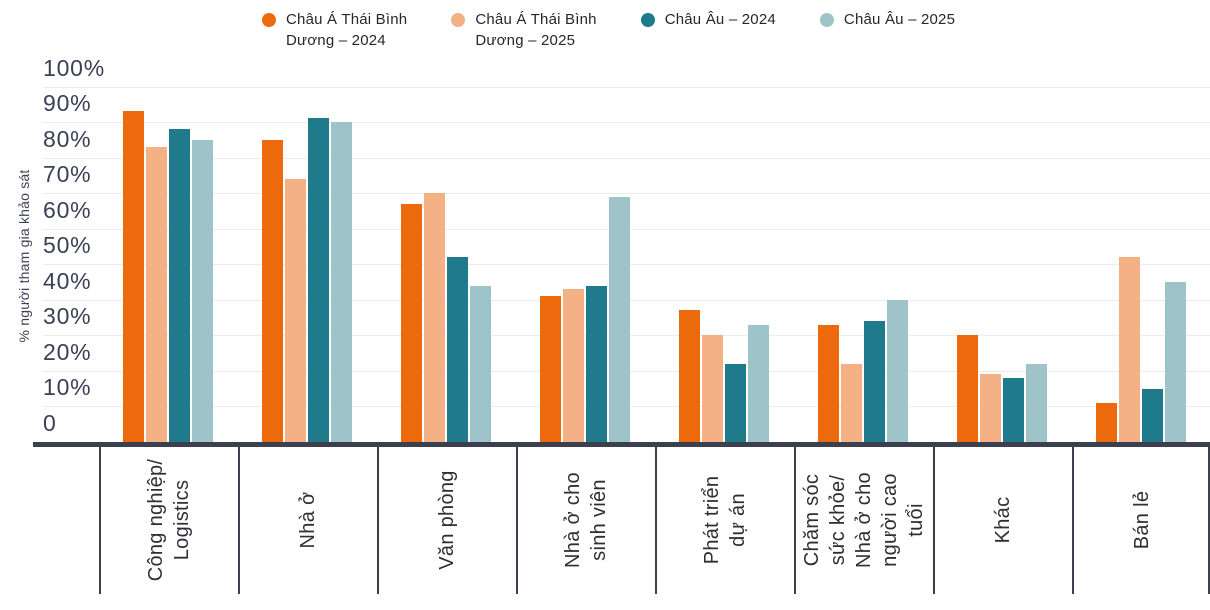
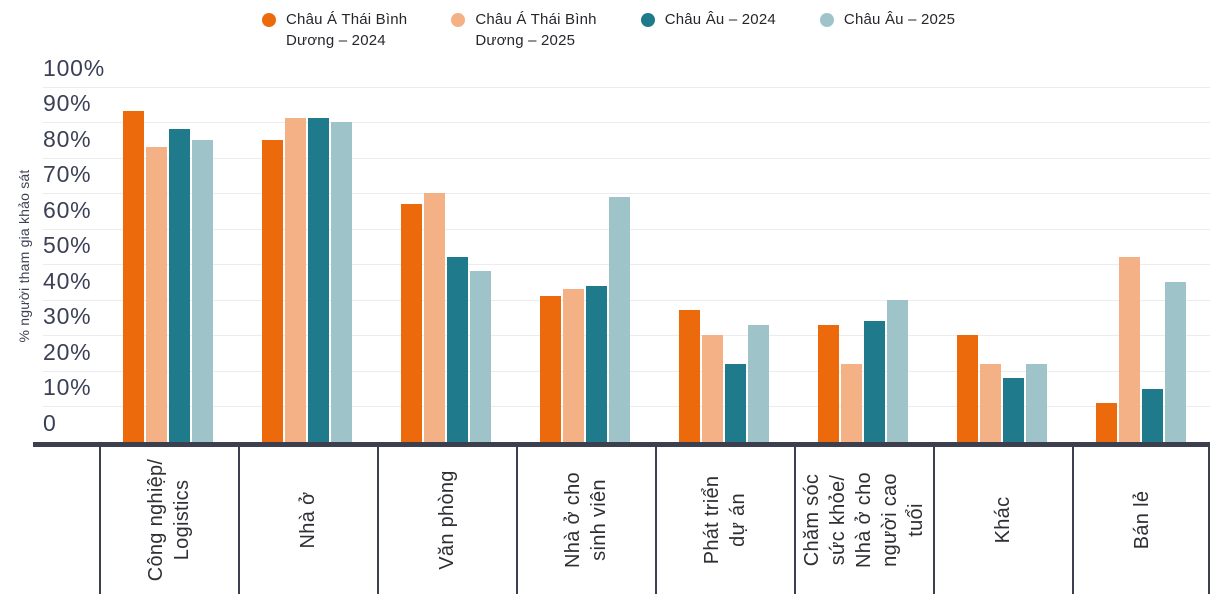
Châu Á Thái Bình Dương – 2025/Nhà ở: 74% -> 91%
Châu Âu – 2025/Văn phòng: 44% -> 48%
Châu Á Thái Bình Dương – 2025/Khác: 19% -> 22%
